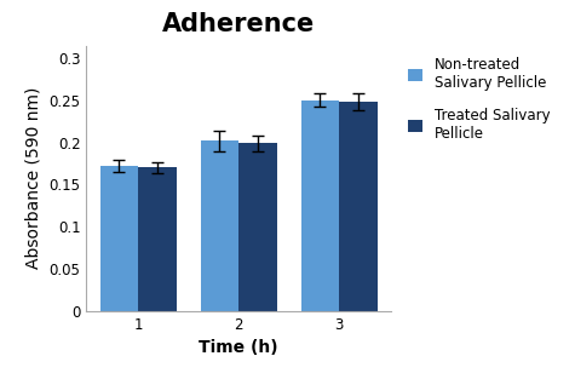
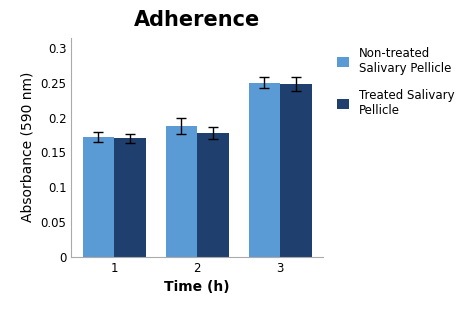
Non-treated Salivary Pellicle/2: 0.202 -> 0.188
Treated Salivary Pellicle/2: 0.199 -> 0.178
